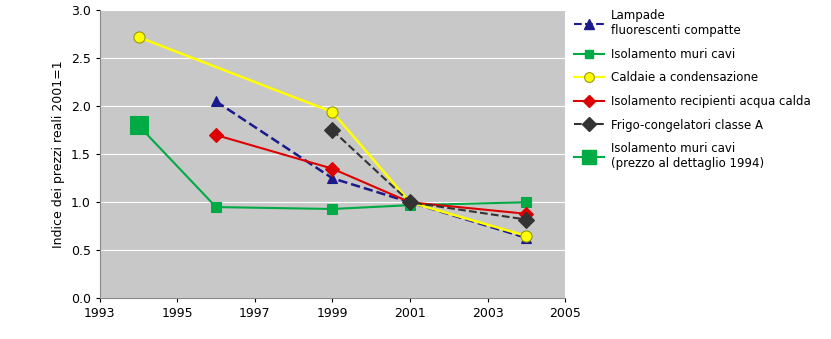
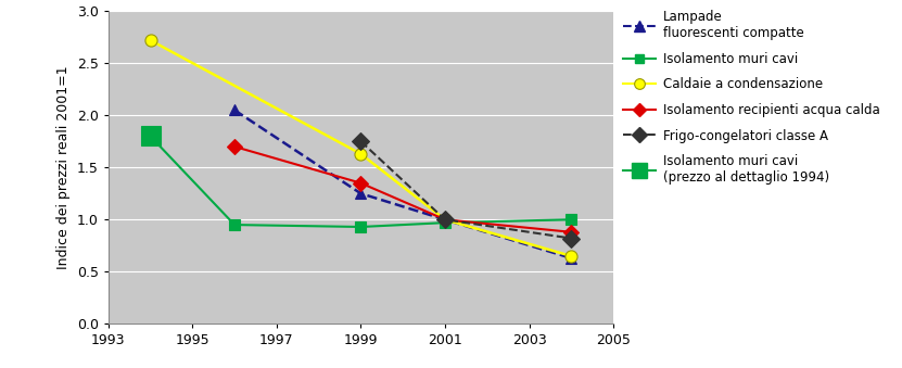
Caldaie a condensazione/1999: 1.94 -> 1.63
